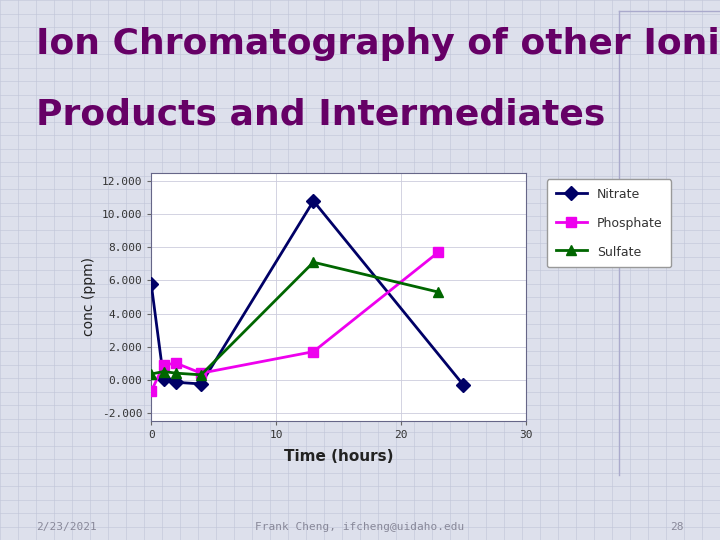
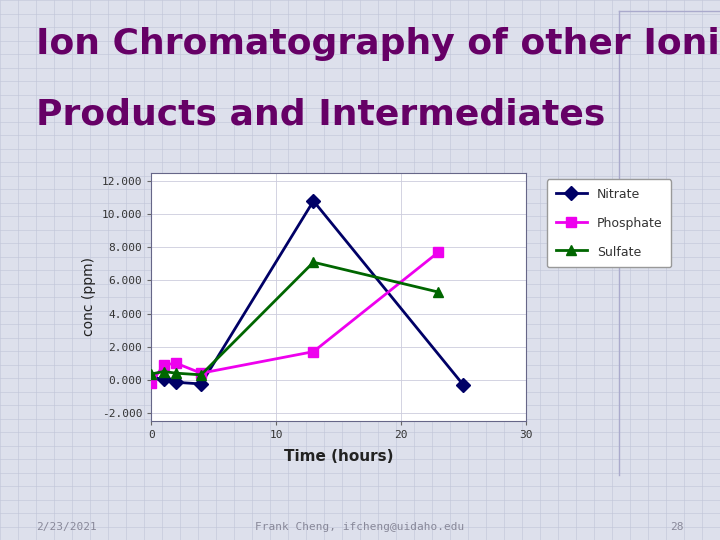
Nitrate/0: 5.8 -> 0.1
Phosphate/0: -0.7 -> -0.2
